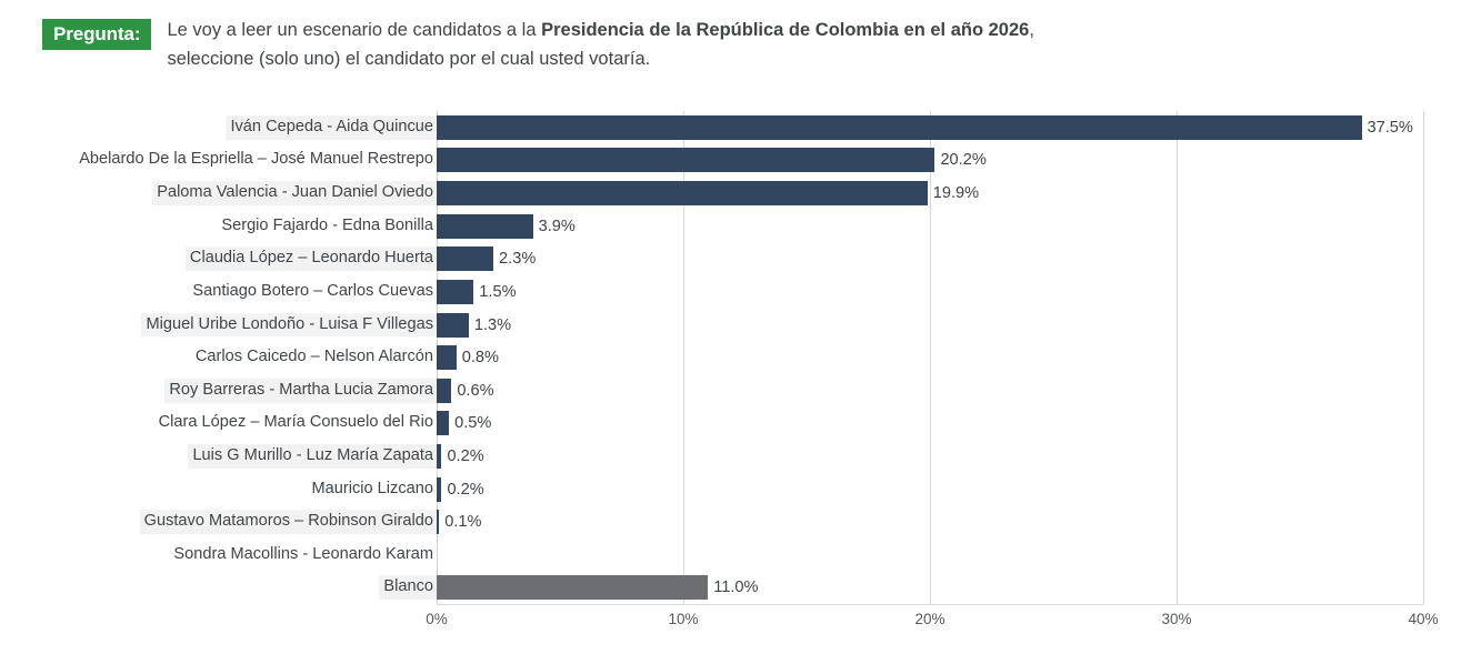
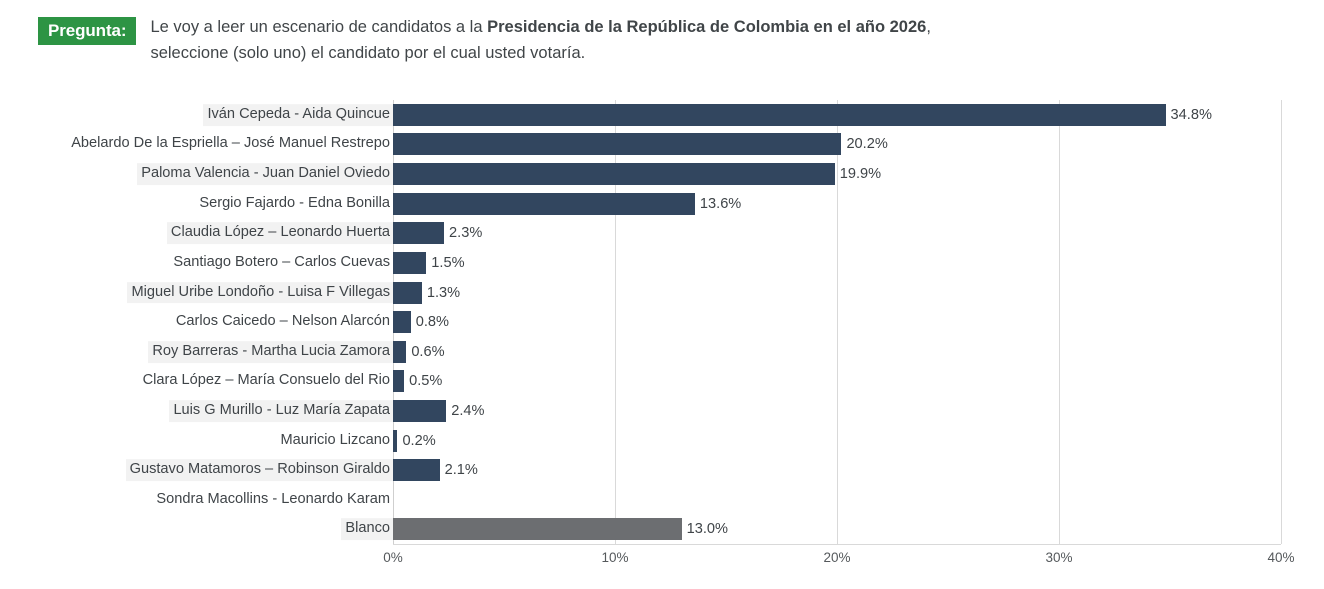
Iván Cepeda - Aida Quincue: 37.5% -> 34.8%
Sergio Fajardo - Edna Bonilla: 3.9% -> 13.6%
Luis G Murillo - Luz María Zapata: 0.2% -> 2.4%
Gustavo Matamoros – Robinson Giraldo: 0.1% -> 2.1%
Blanco: 11.0% -> 13.0%
